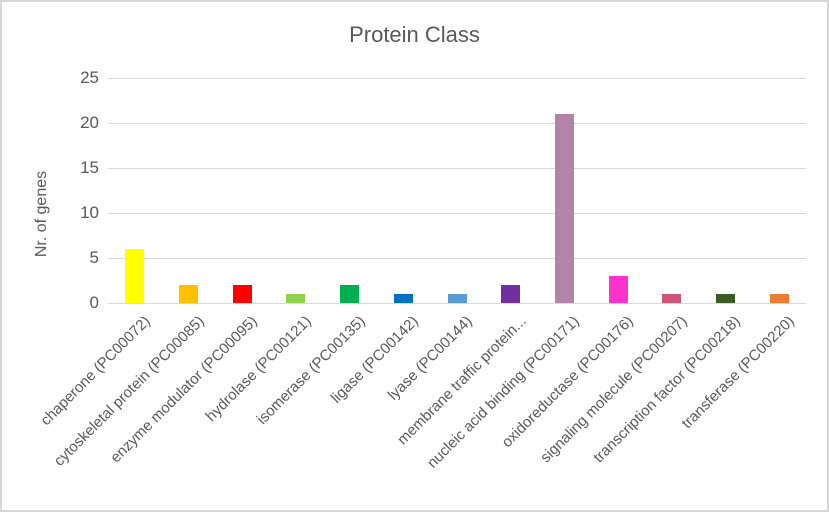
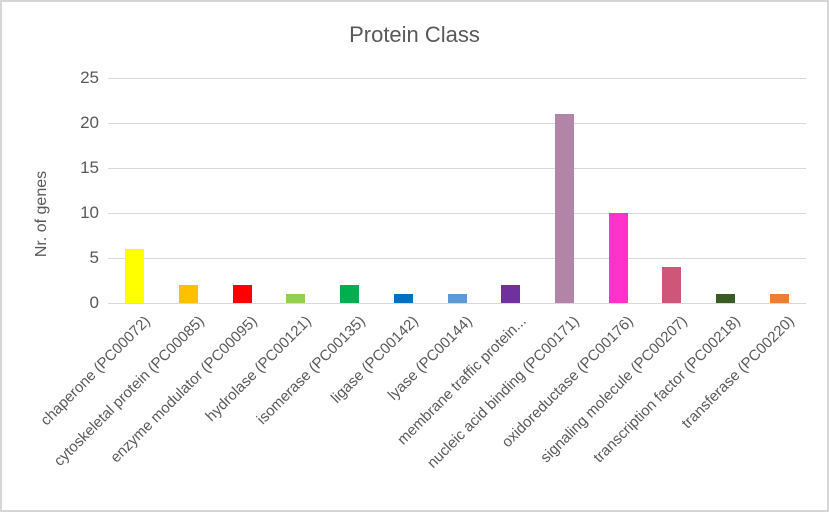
oxidoreductase (PC00176): 3 -> 10
signaling molecule (PC00207): 1 -> 4
